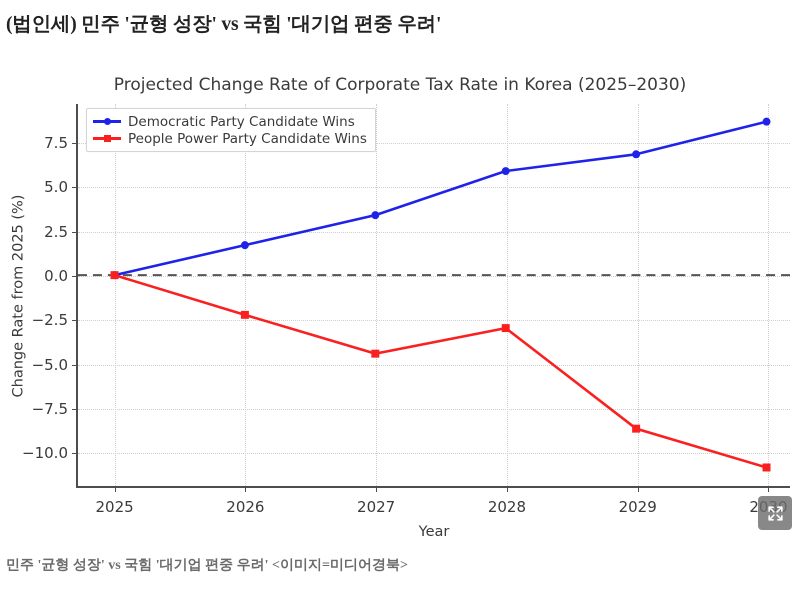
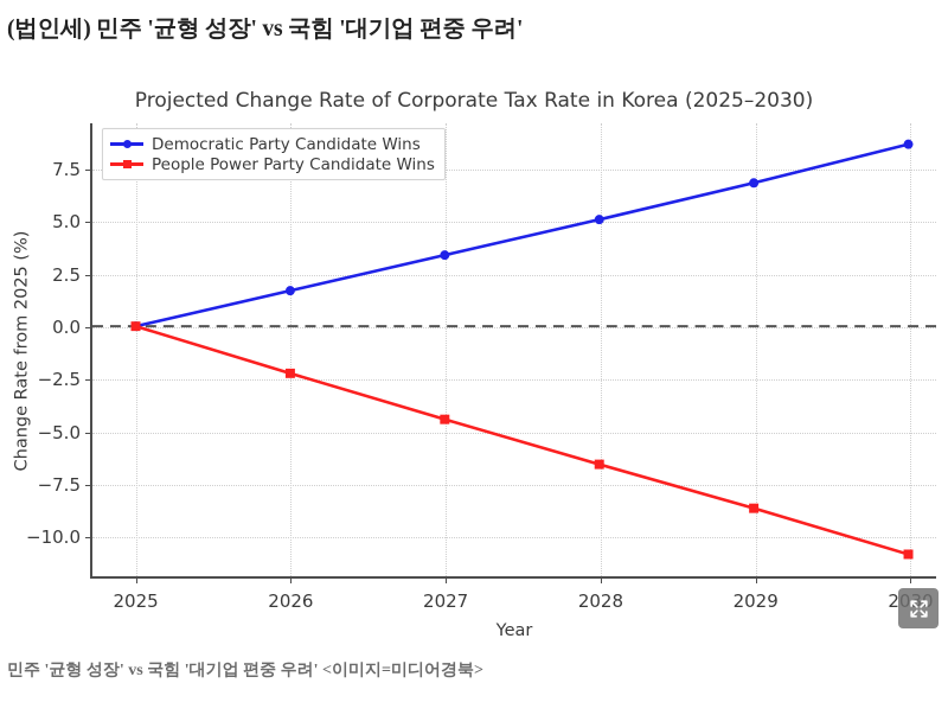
Democratic Party Candidate Wins/2028: 5.9 -> 5.1
People Power Party Candidate Wins/2028: -3.0 -> -6.6
